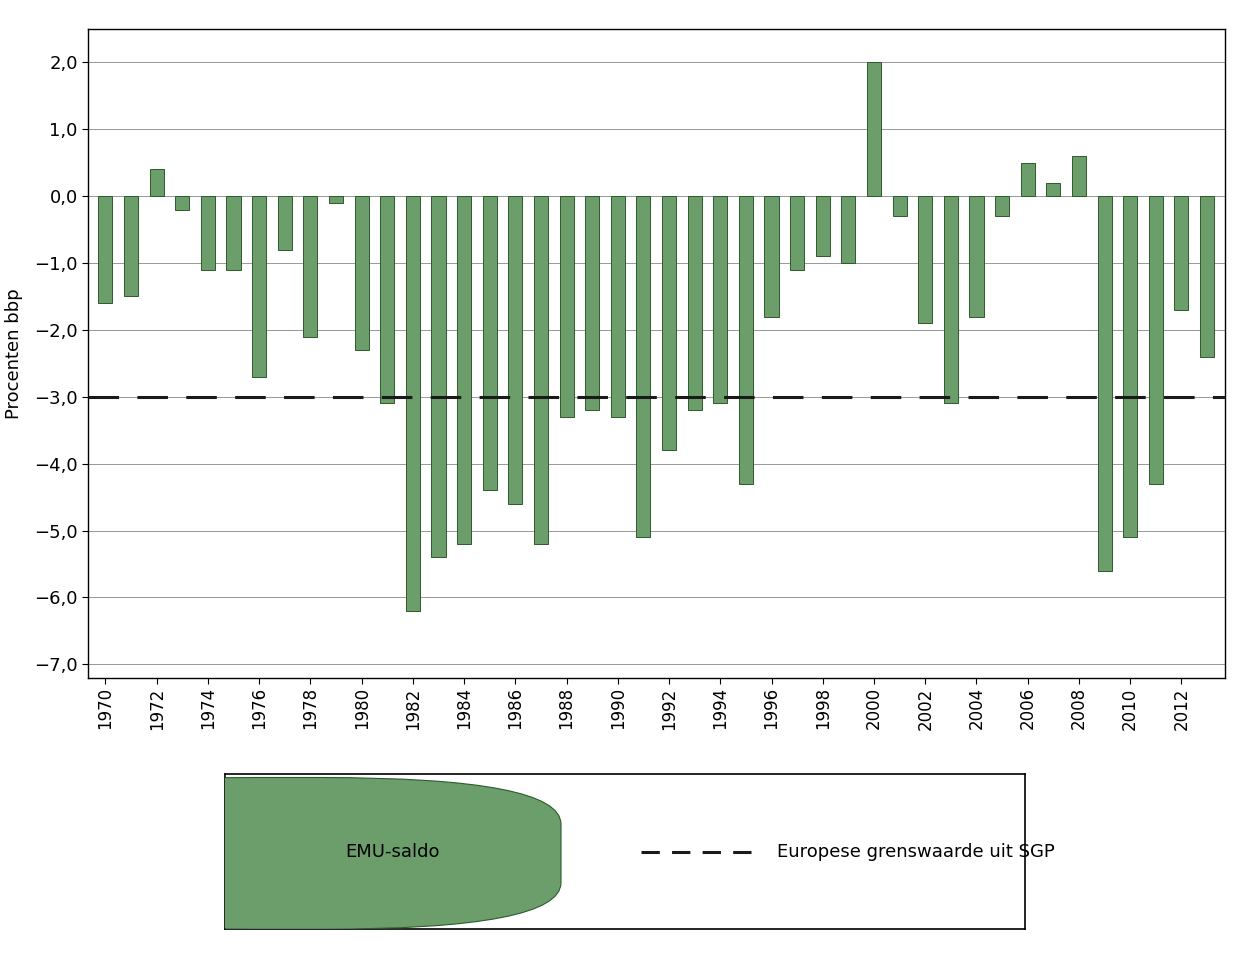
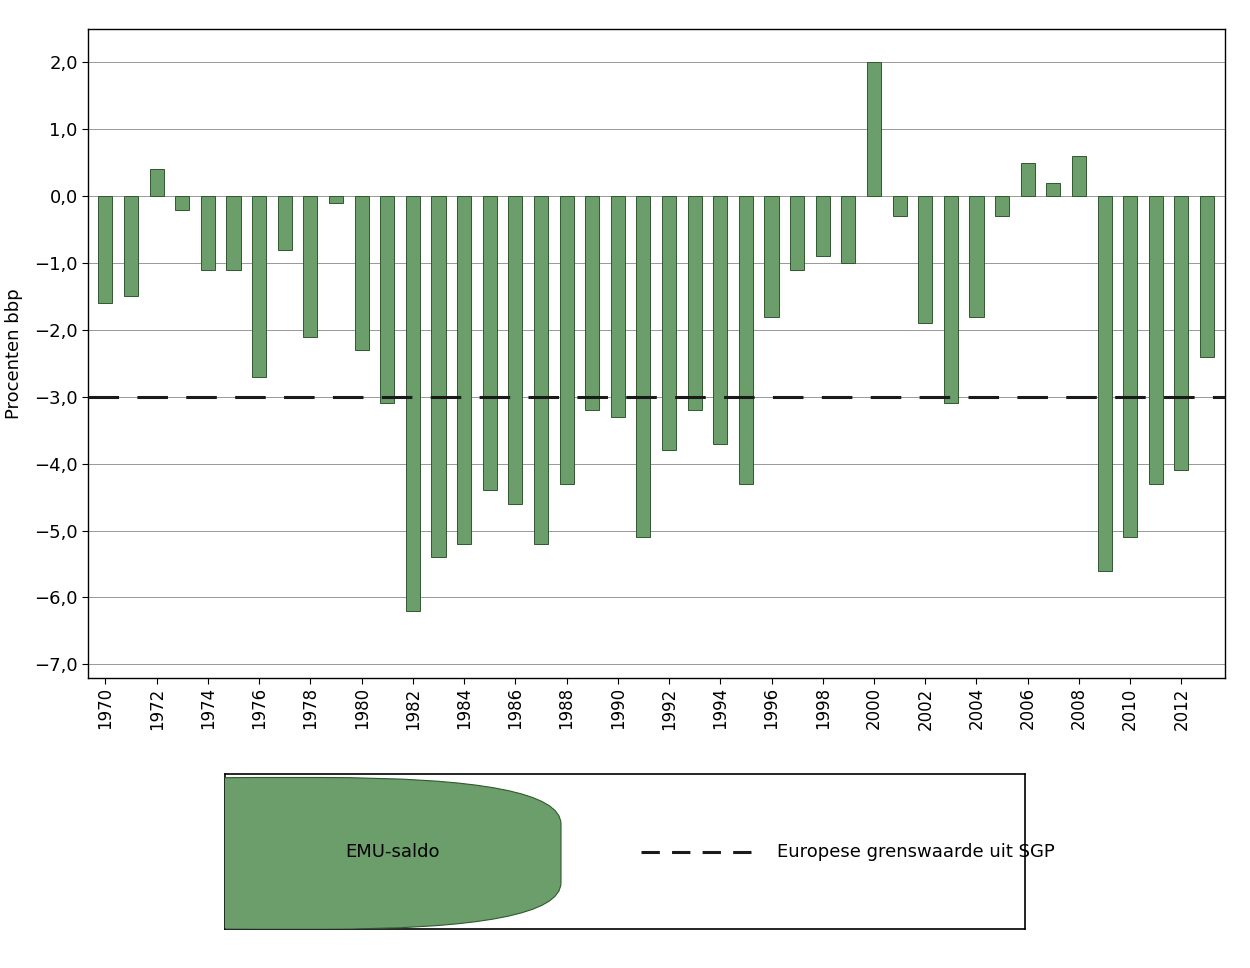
1988: -3,3 -> -4,3
1994: -3,1 -> -3,7
2012: -1,7 -> -4,1
